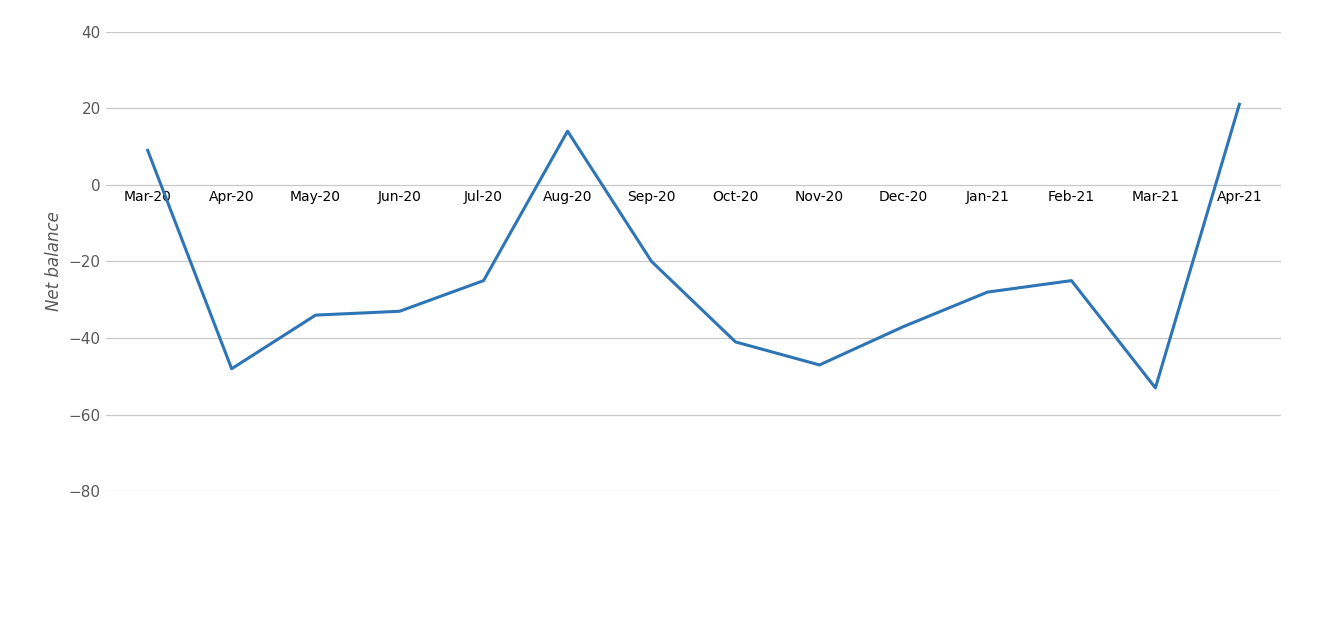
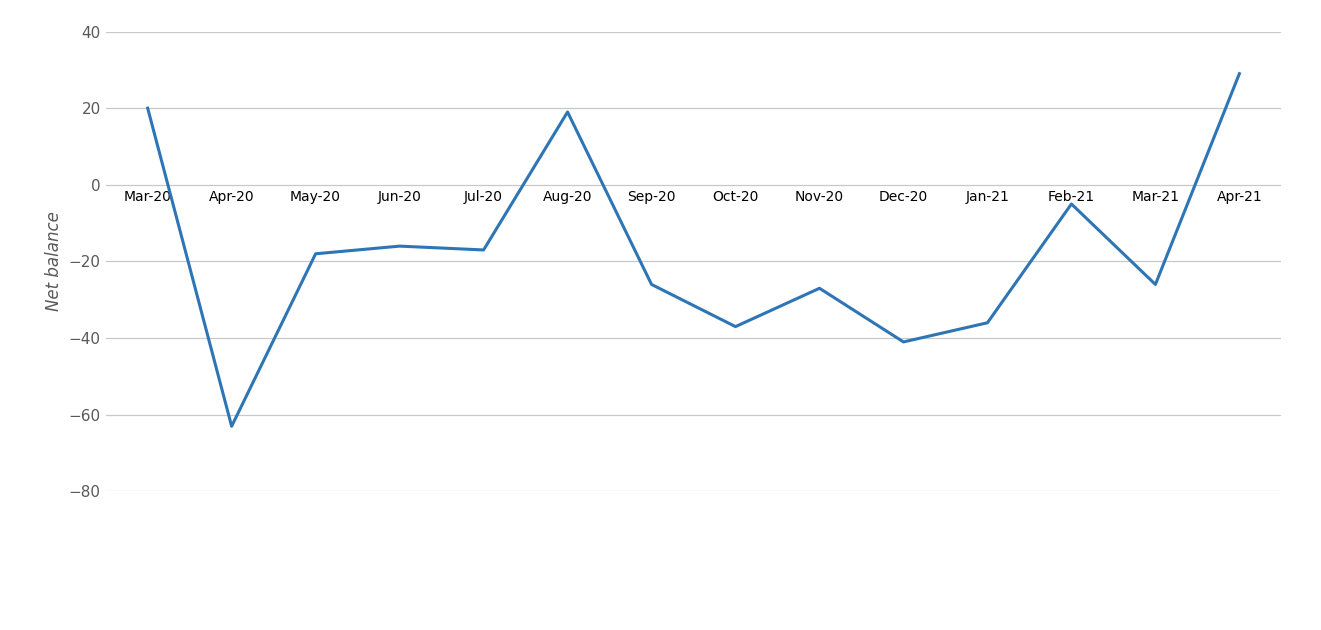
Mar-20: 9 -> 20
Apr-20: -48 -> -63
May-20: -34 -> -18
Jun-20: -33 -> -16
Jul-20: -25 -> -17
Aug-20: 14 -> 19
Sep-20: -20 -> -26
Oct-20: -41 -> -37
Nov-20: -47 -> -27
Dec-20: -37 -> -41
Jan-21: -28 -> -36
Feb-21: -25 -> -5
Mar-21: -53 -> -26
Apr-21: 21 -> 29
